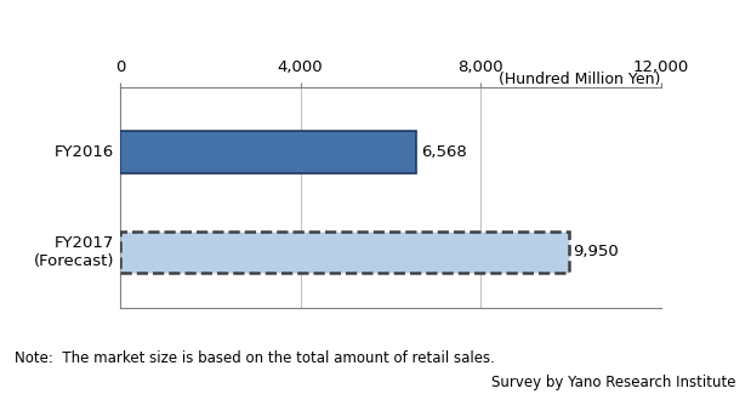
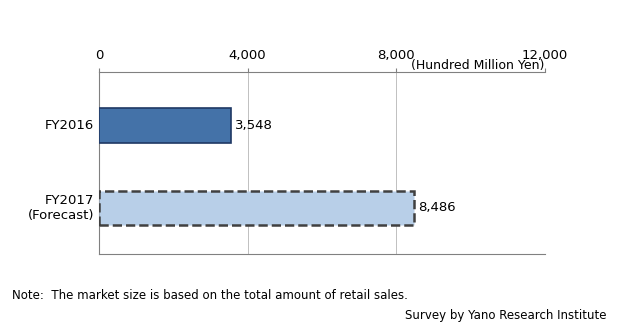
FY2016: 6,568 -> 3,548
FY2017 (Forecast): 9,950 -> 8,486
